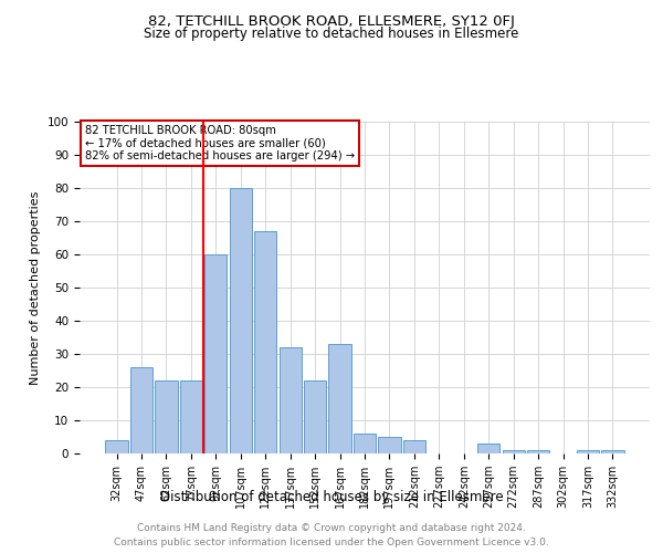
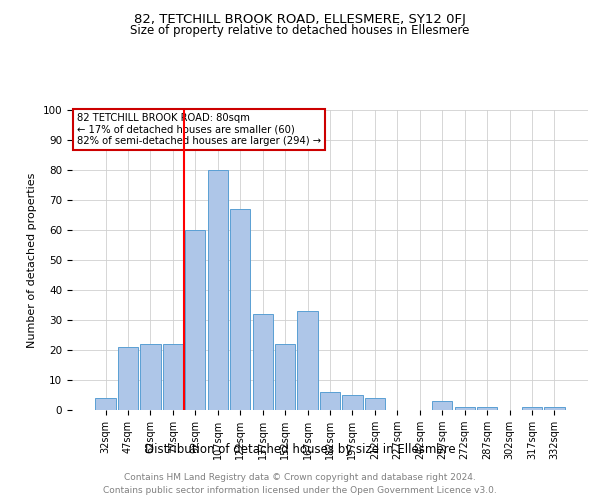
47sqm: 26 -> 21
